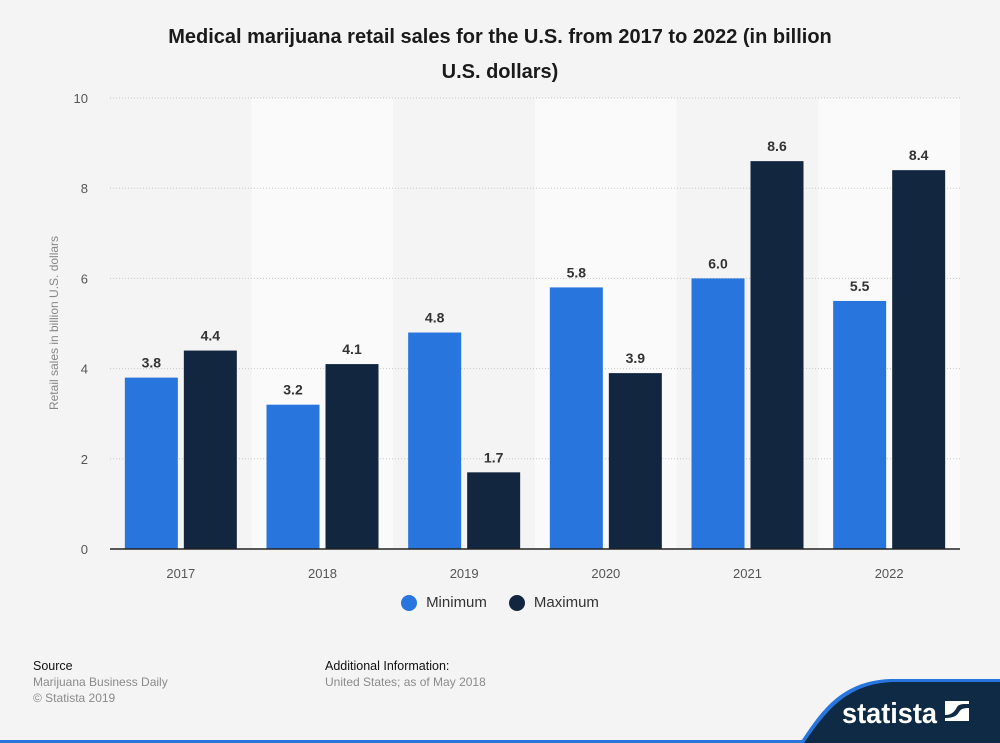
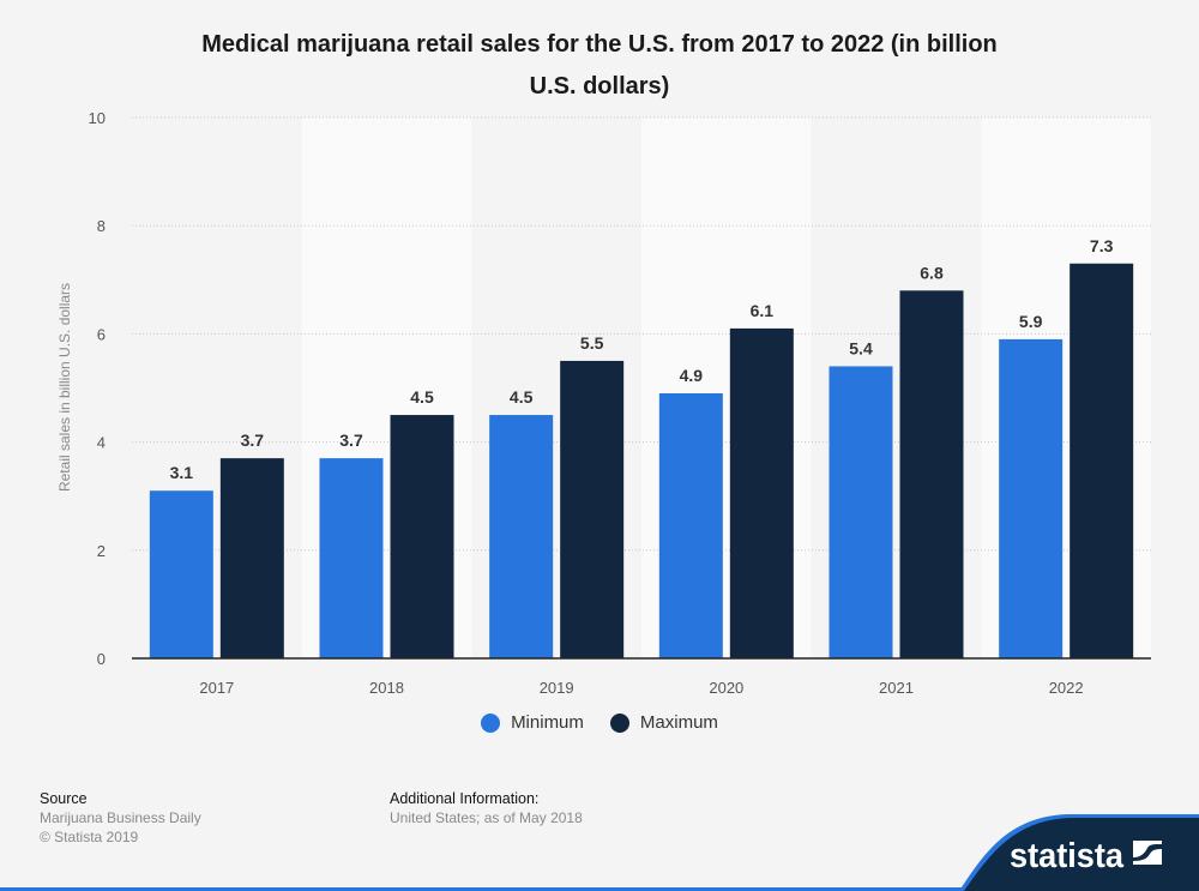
Minimum/2017: 3.8 -> 3.1
Maximum/2017: 4.4 -> 3.7
Minimum/2018: 3.2 -> 3.7
Maximum/2018: 4.1 -> 4.5
Minimum/2019: 4.8 -> 4.5
Maximum/2019: 1.7 -> 5.5
Minimum/2020: 5.8 -> 4.9
Maximum/2020: 3.9 -> 6.1
Minimum/2021: 6.0 -> 5.4
Maximum/2021: 8.6 -> 6.8
Minimum/2022: 5.5 -> 5.9
Maximum/2022: 8.4 -> 7.3
